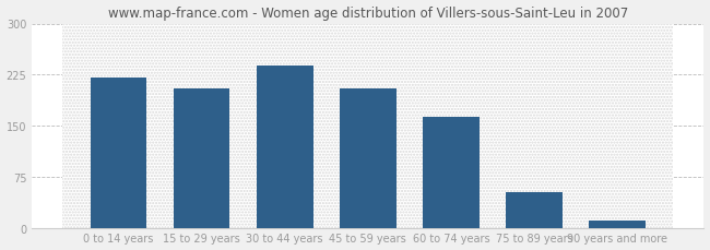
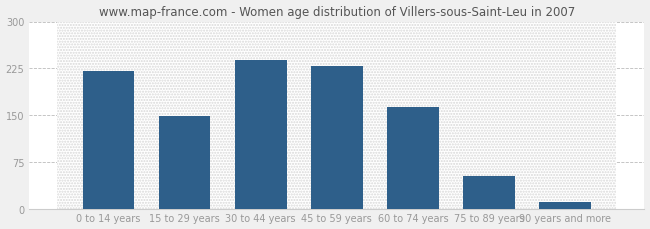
15 to 29 years: 204 -> 148
45 to 59 years: 204 -> 228
